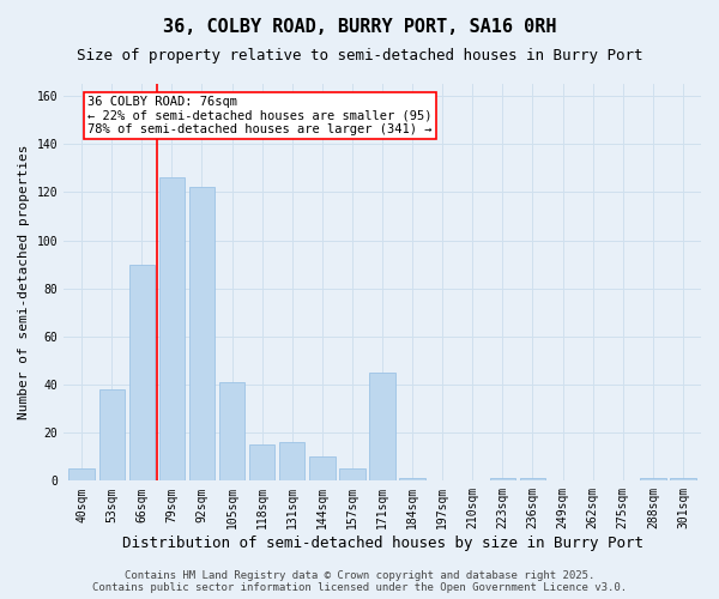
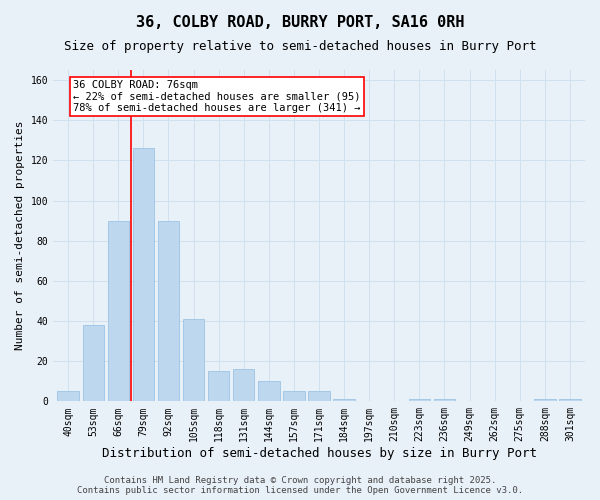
92sqm: 122 -> 90
171sqm: 45 -> 5
